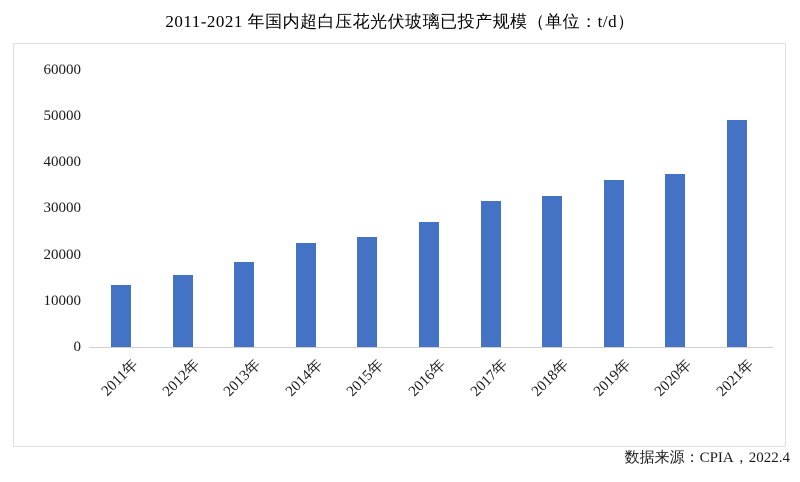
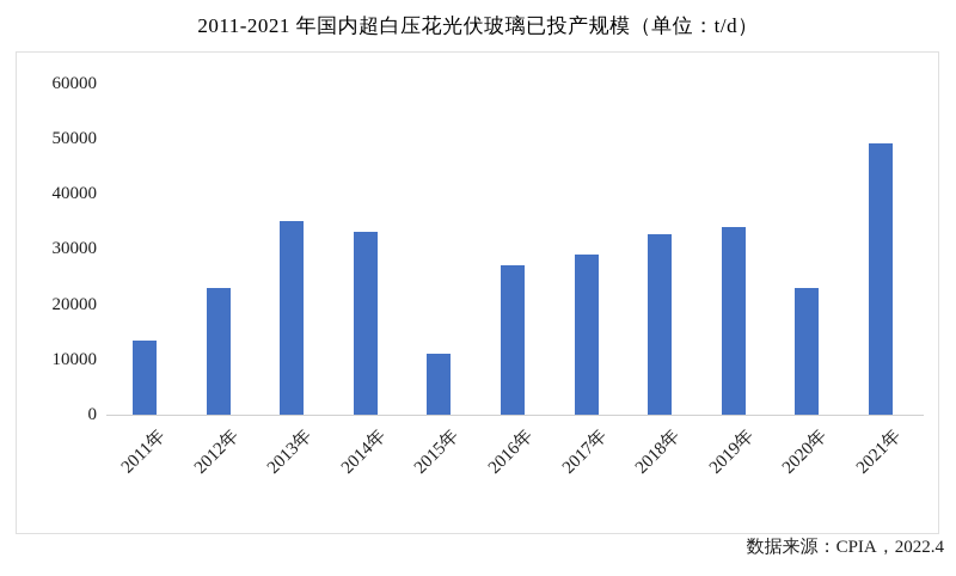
2012年: 16000 -> 23000
2013年: 18000 -> 35000
2014年: 22000 -> 33000
2015年: 24000 -> 11000
2017年: 32000 -> 29000
2019年: 36000 -> 34000
2020年: 37000 -> 23000
